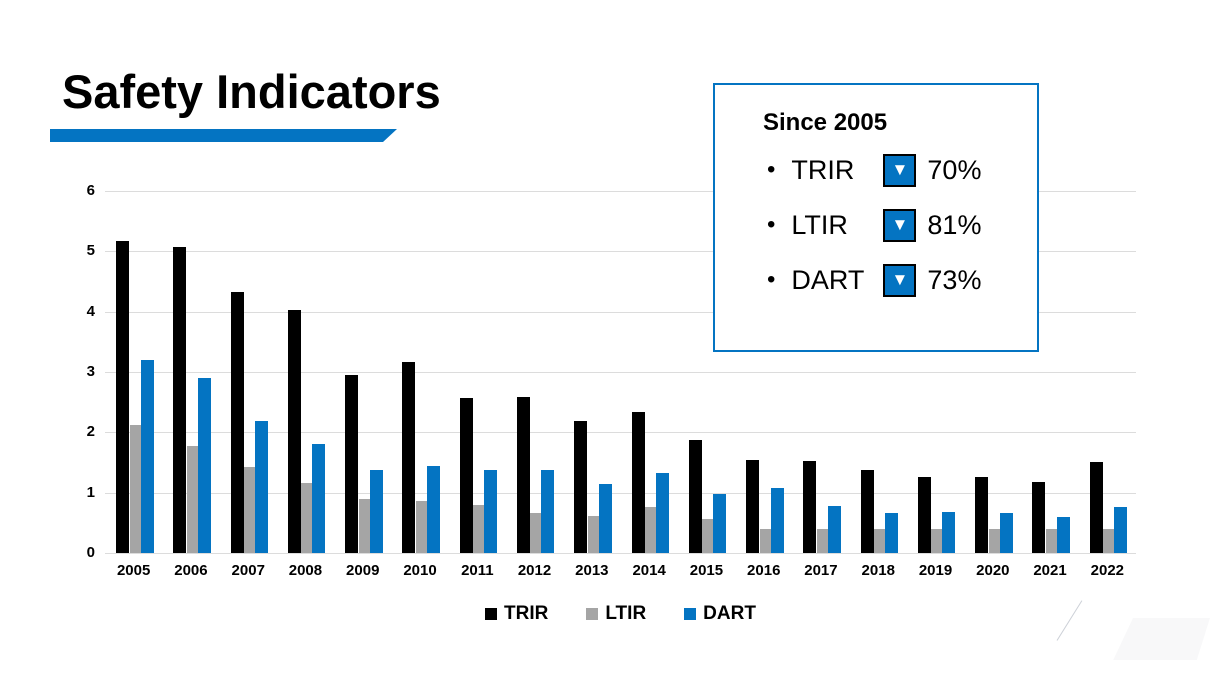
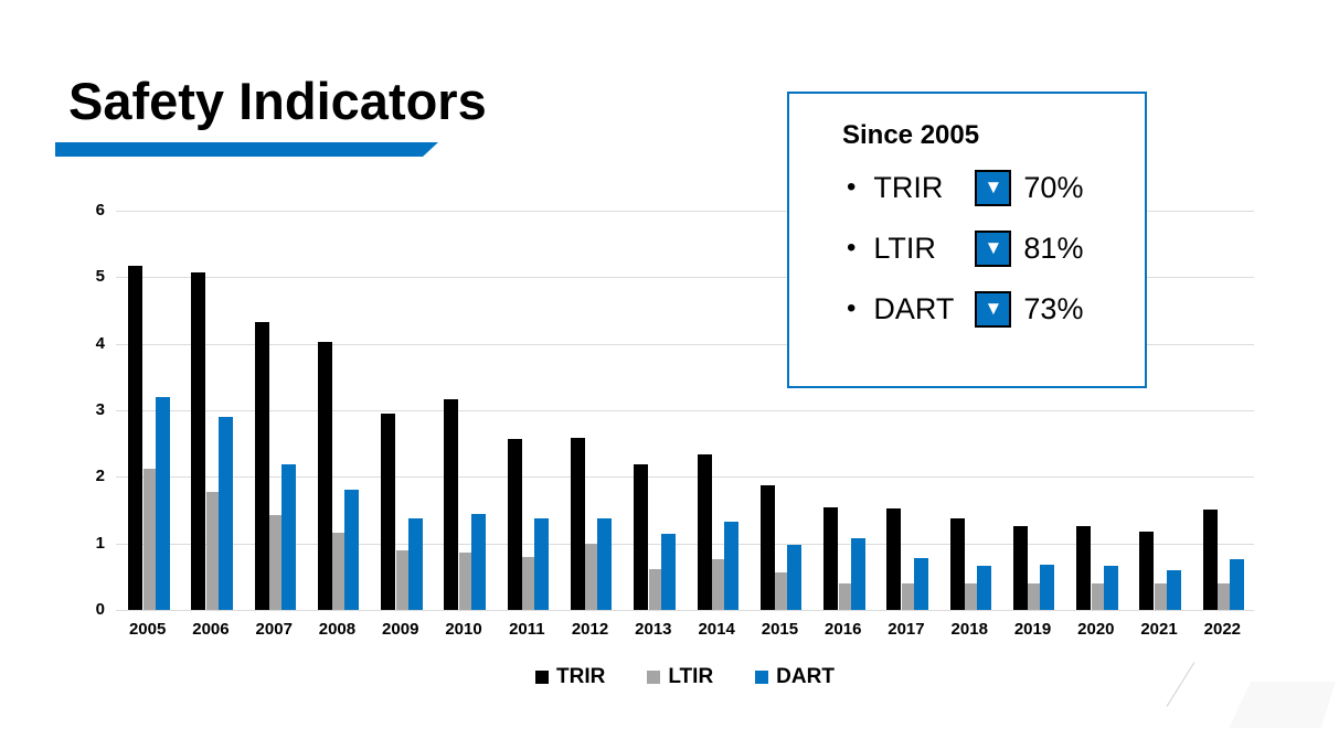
LTIR/2012: 0.7 -> 1.0
